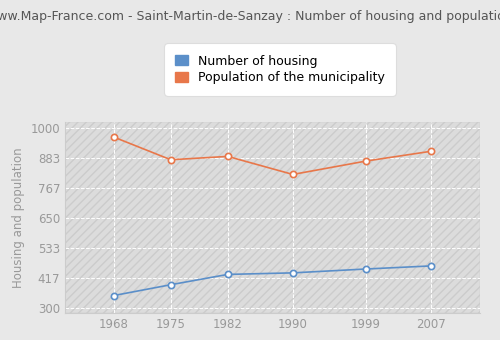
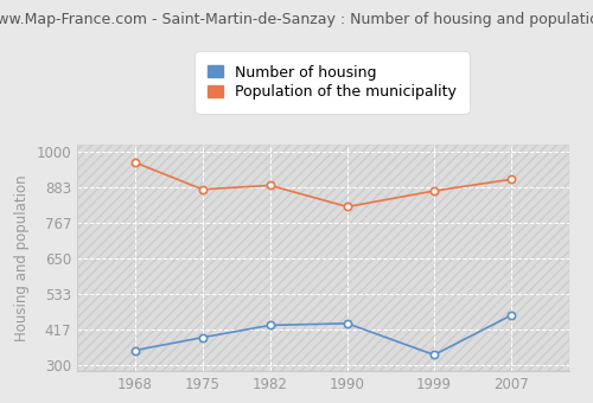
Number of housing/1999: 453 -> 335
